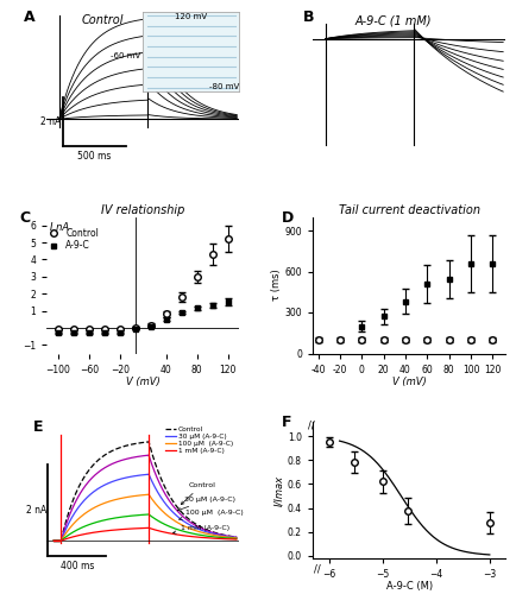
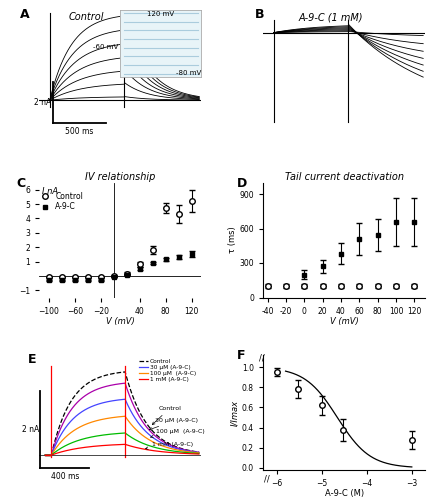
IV relationship/Control/80: 3.0 -> 4.7
